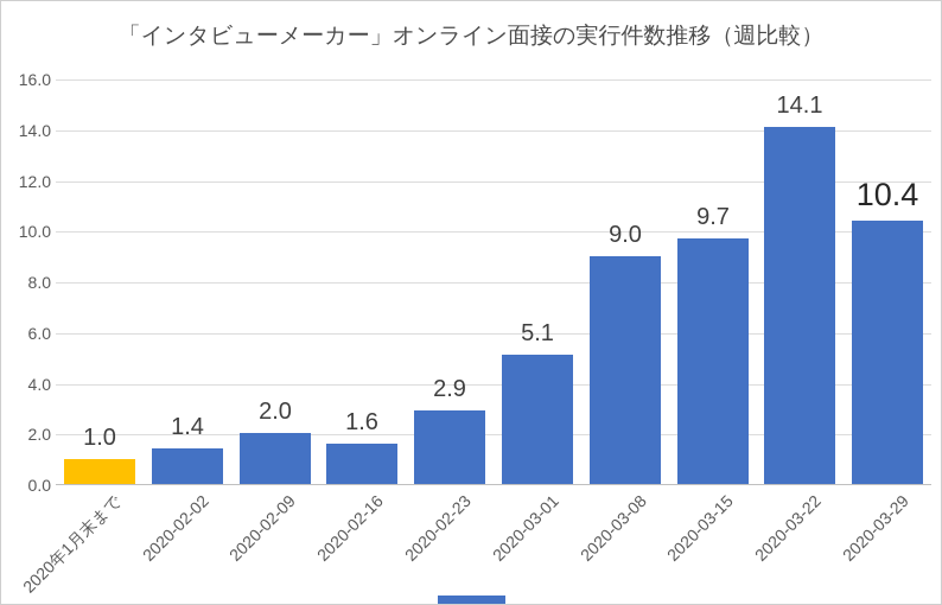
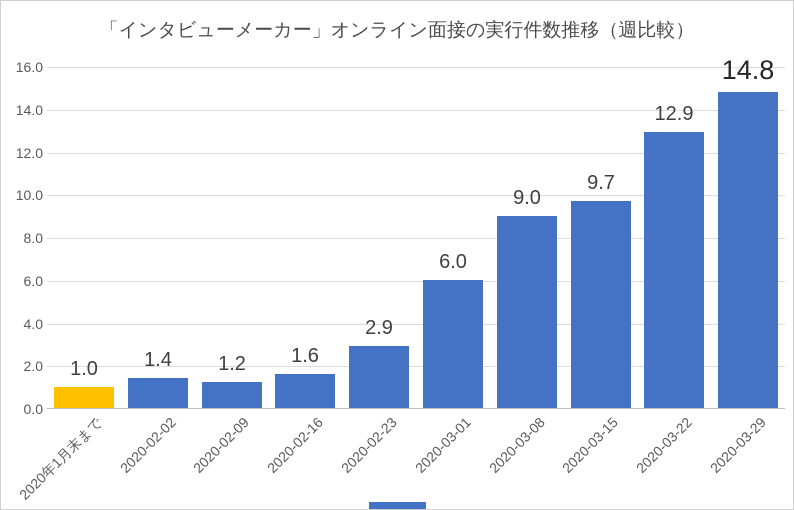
2020-02-09: 2.0 -> 1.2
2020-03-01: 5.1 -> 6.0
2020-03-22: 14.1 -> 12.9
2020-03-29: 10.4 -> 14.8
